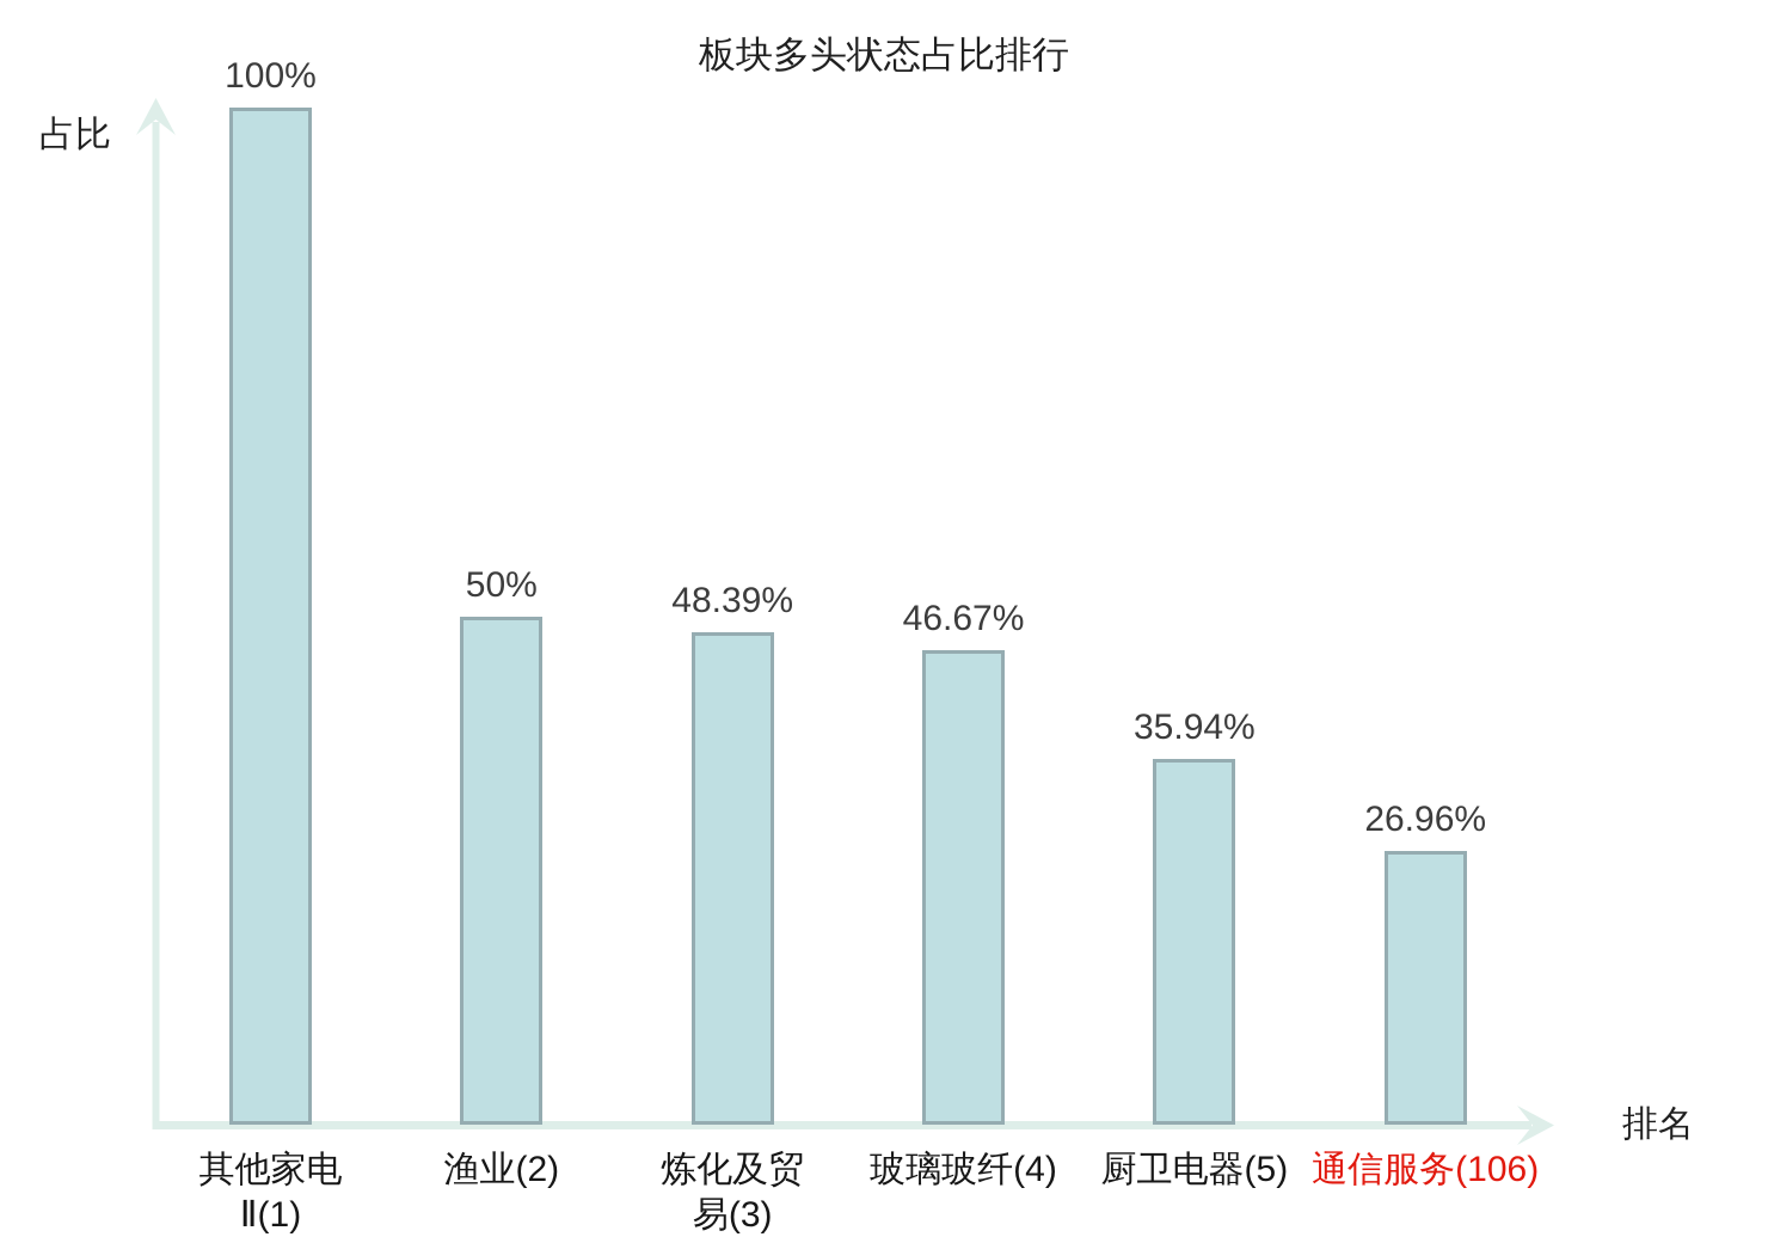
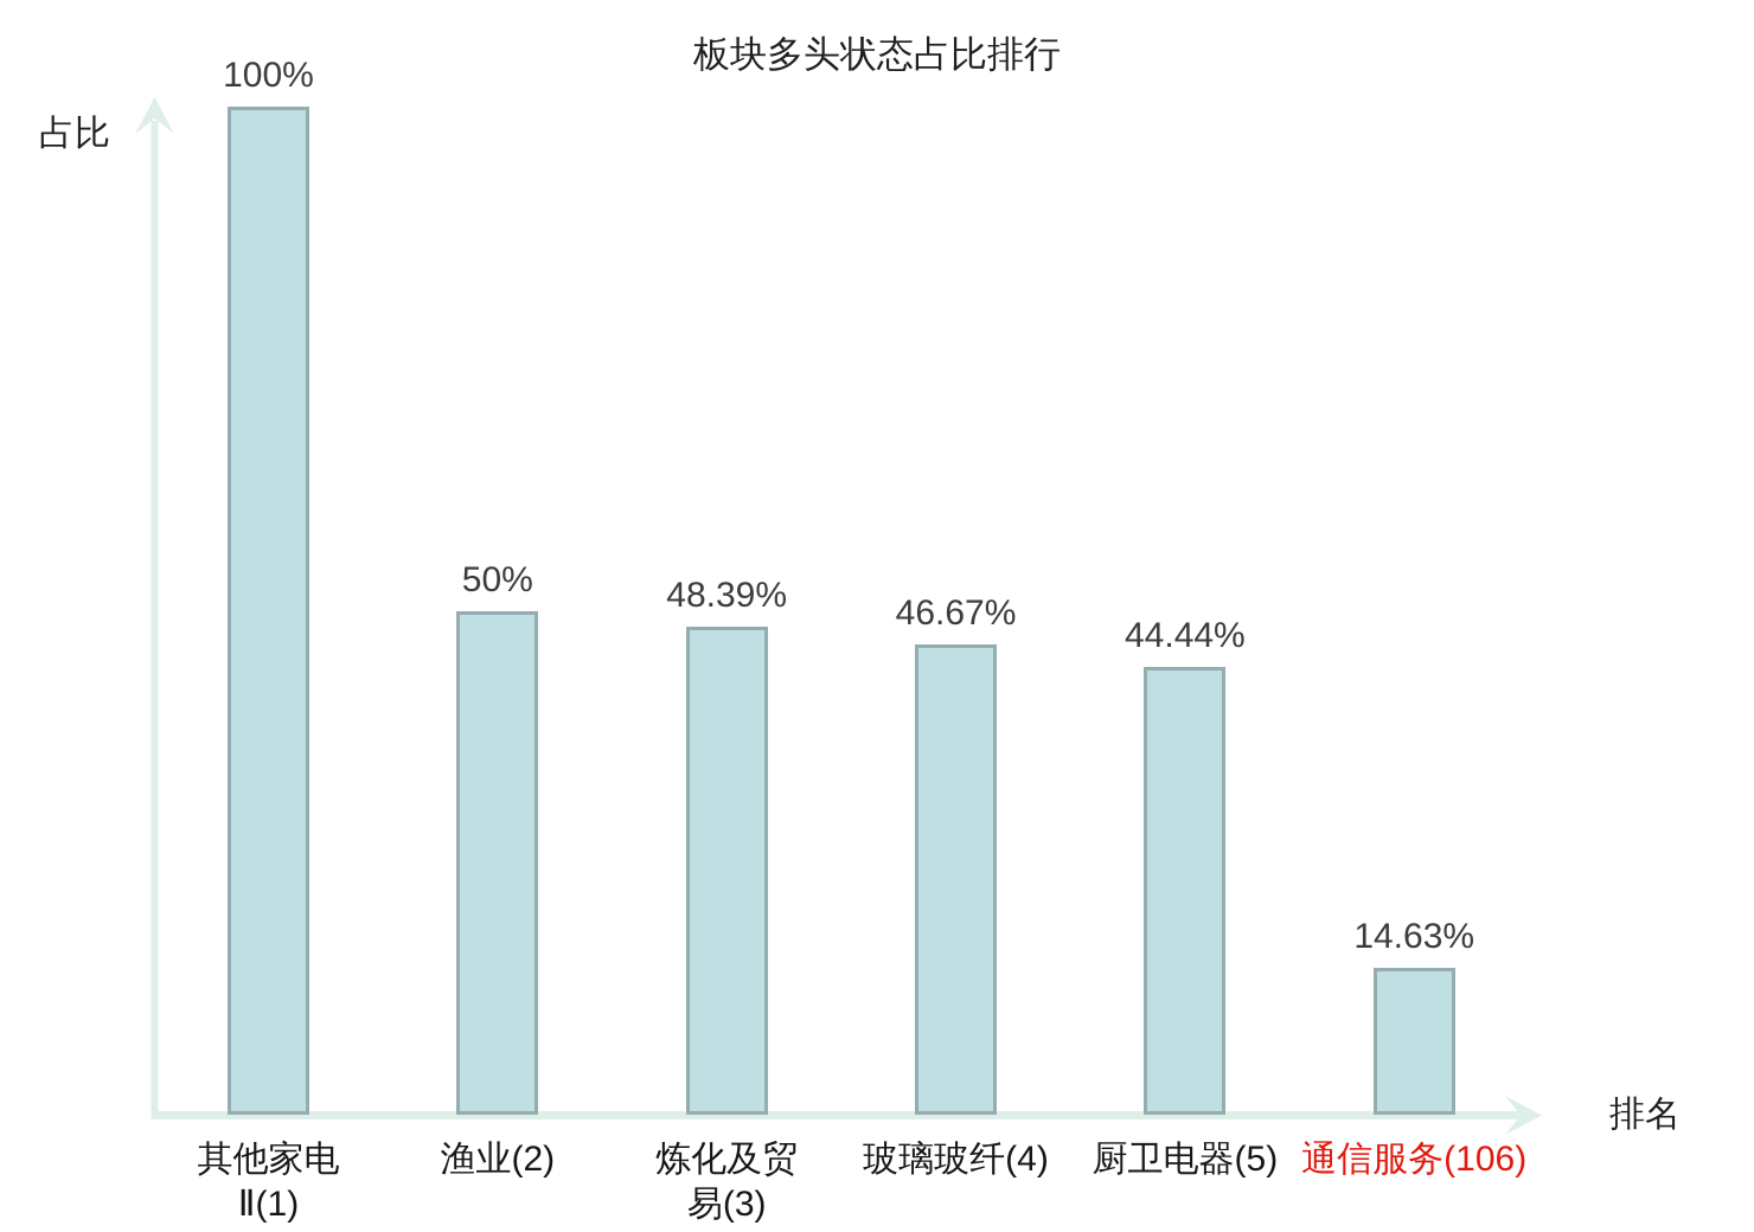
厨卫电器(5): 35.94% -> 44.44%
通信服务(106): 26.96% -> 14.63%
